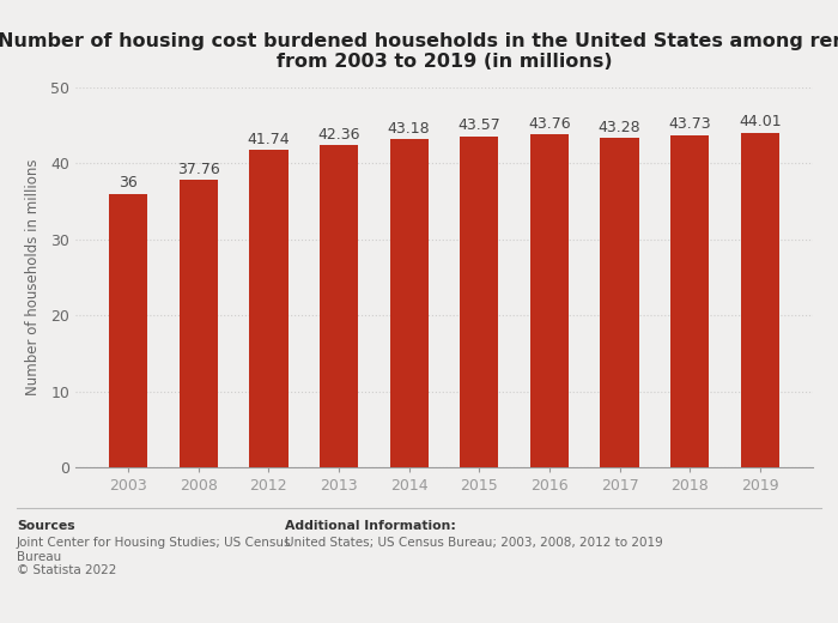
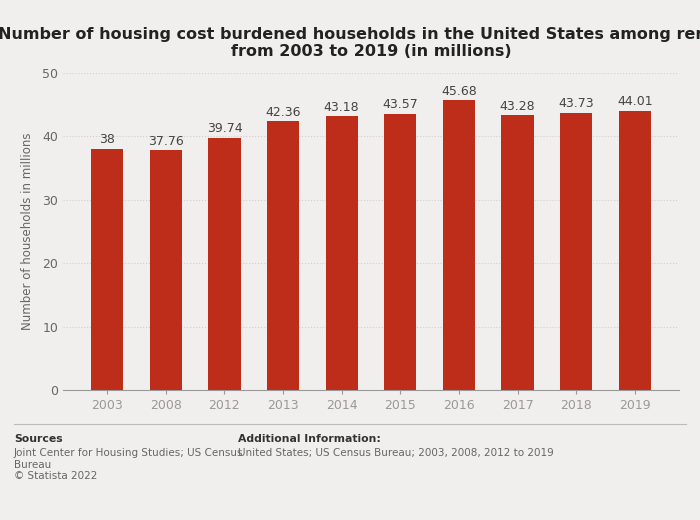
2003: 36 -> 38
2012: 41.74 -> 39.74
2016: 43.76 -> 45.68
